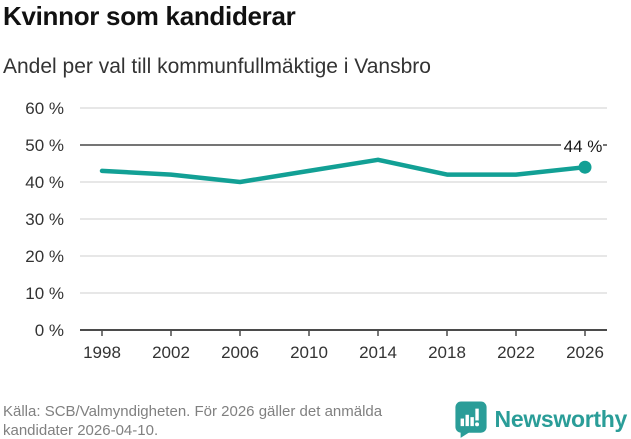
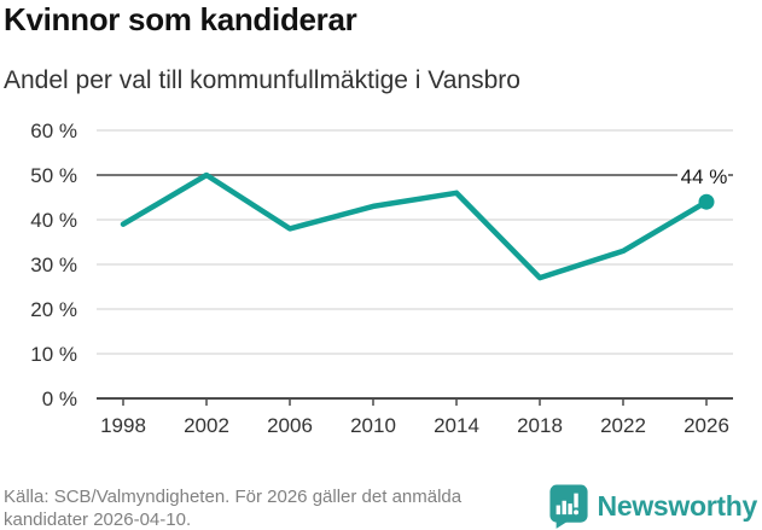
1998: 43% -> 39%
2002: 42% -> 50%
2006: 40% -> 38%
2018: 42% -> 27%
2022: 42% -> 33%
